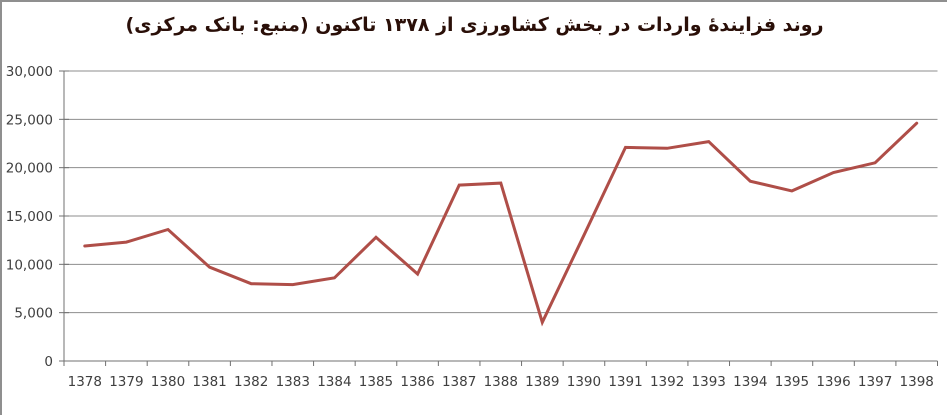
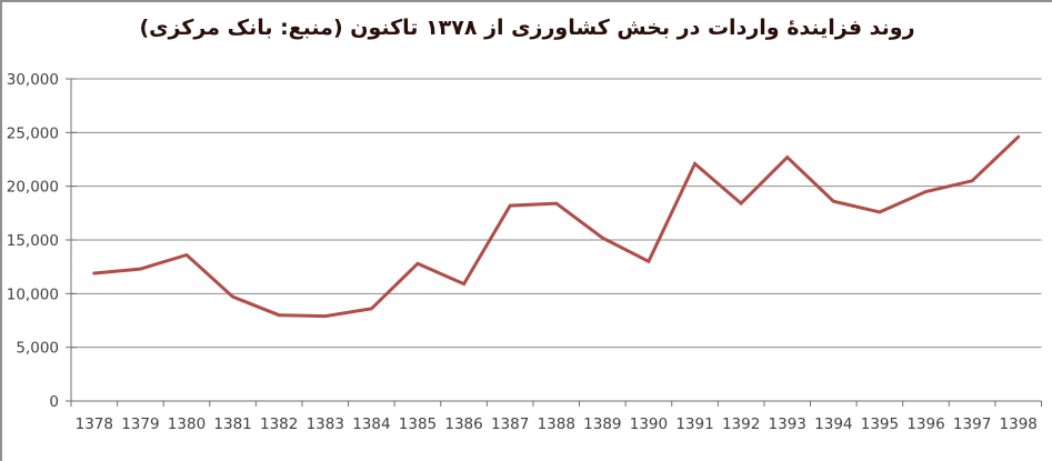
1386: 9000 -> 11000
1389: 4000 -> 15000
1392: 22000 -> 18000
